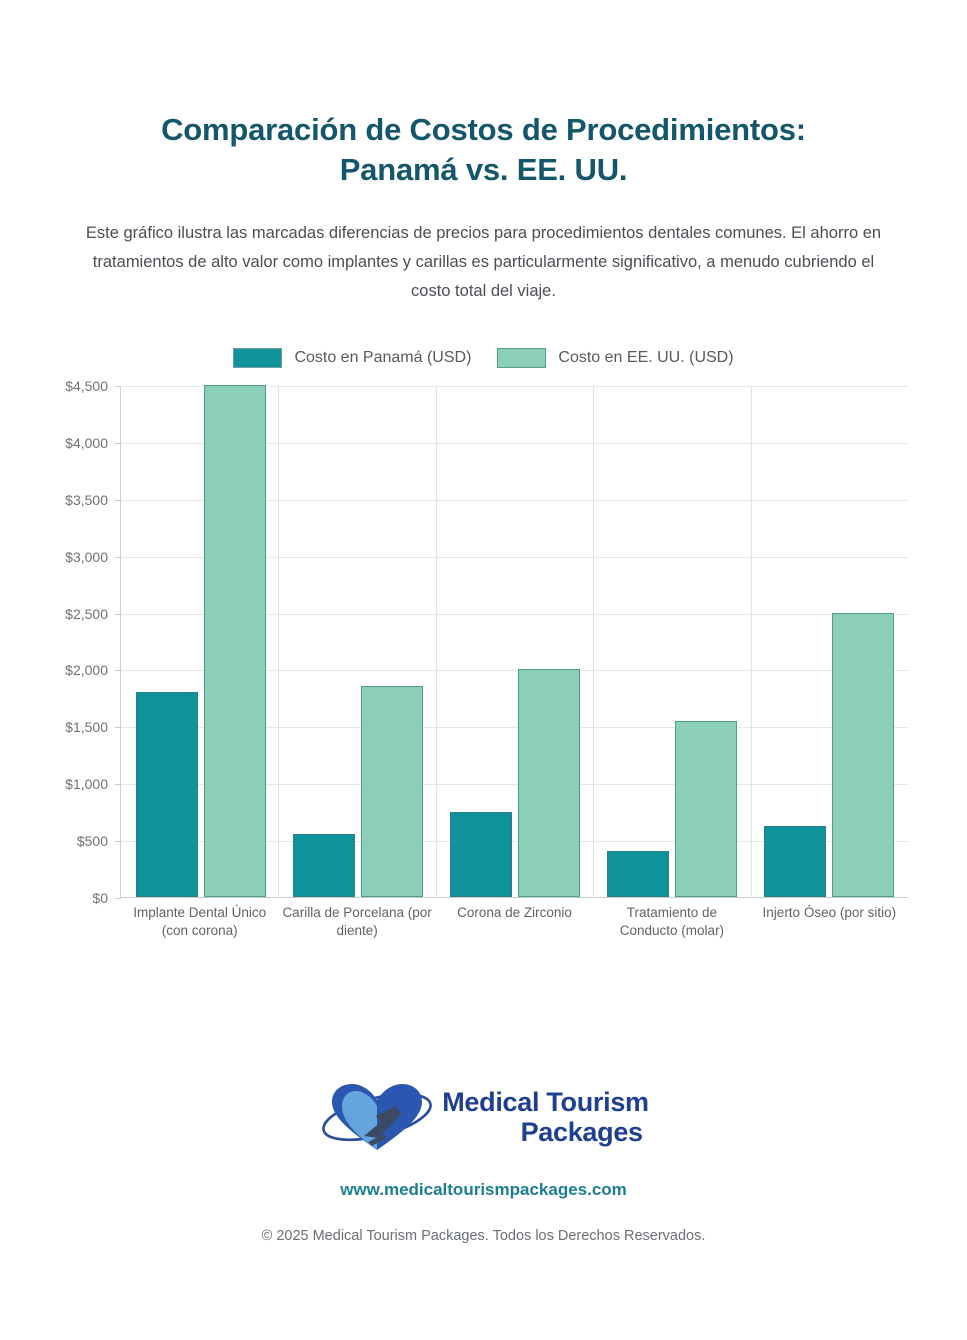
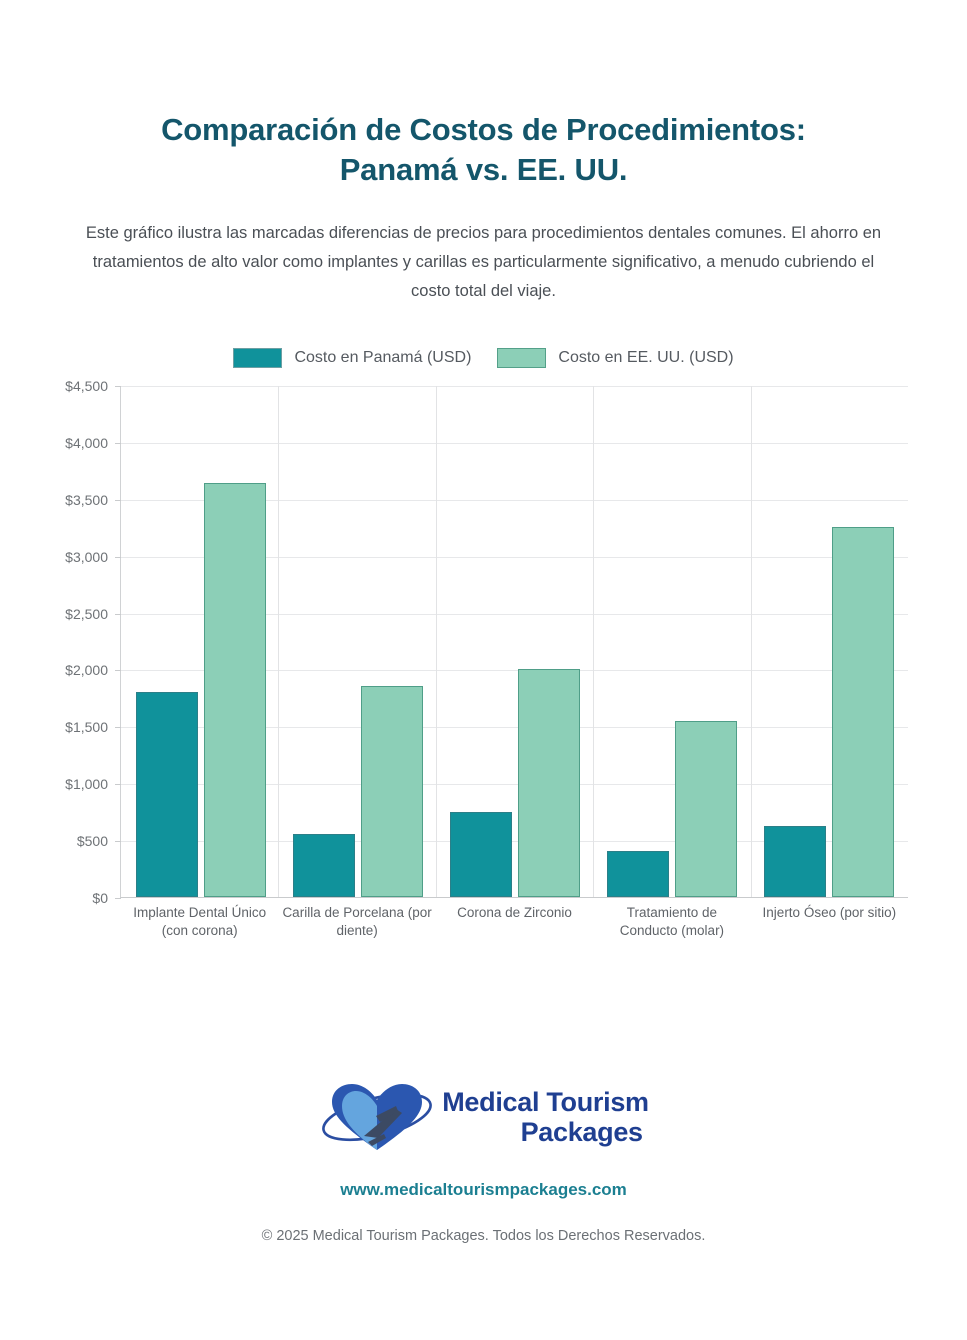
Costo en EE. UU. (USD)/Implante Dental Único (con corona): $4500 -> $3640
Costo en EE. UU. (USD)/Injerto Óseo (por sitio): $2500 -> $3250
